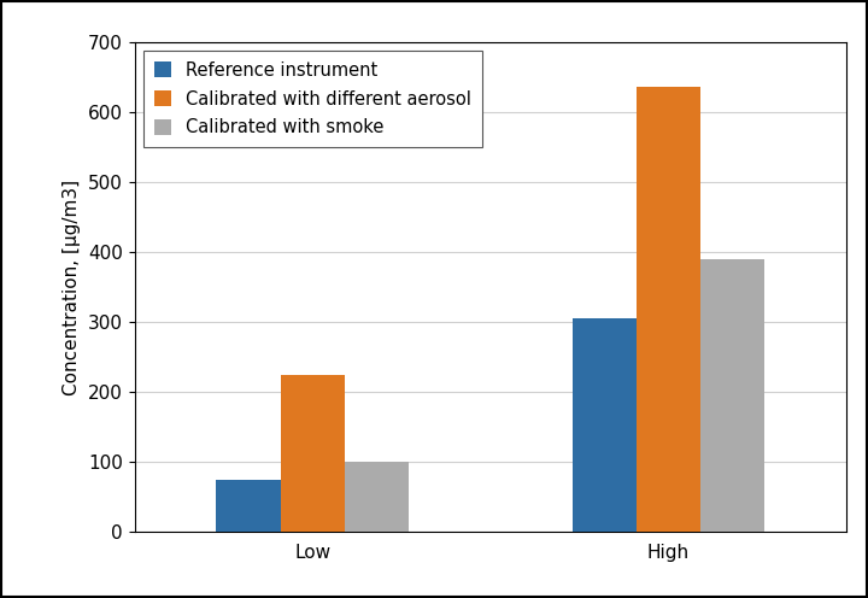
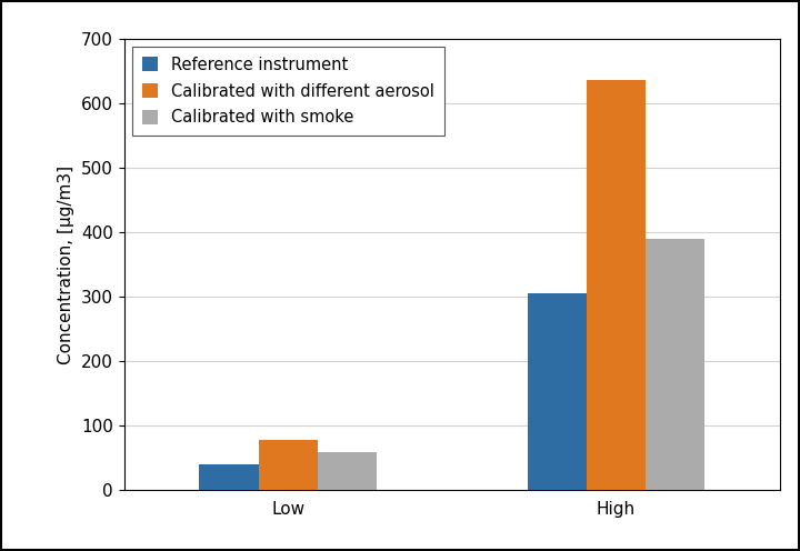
Reference instrument/Low: 74 -> 40
Calibrated with different aerosol/Low: 224 -> 78
Calibrated with smoke/Low: 100 -> 60
